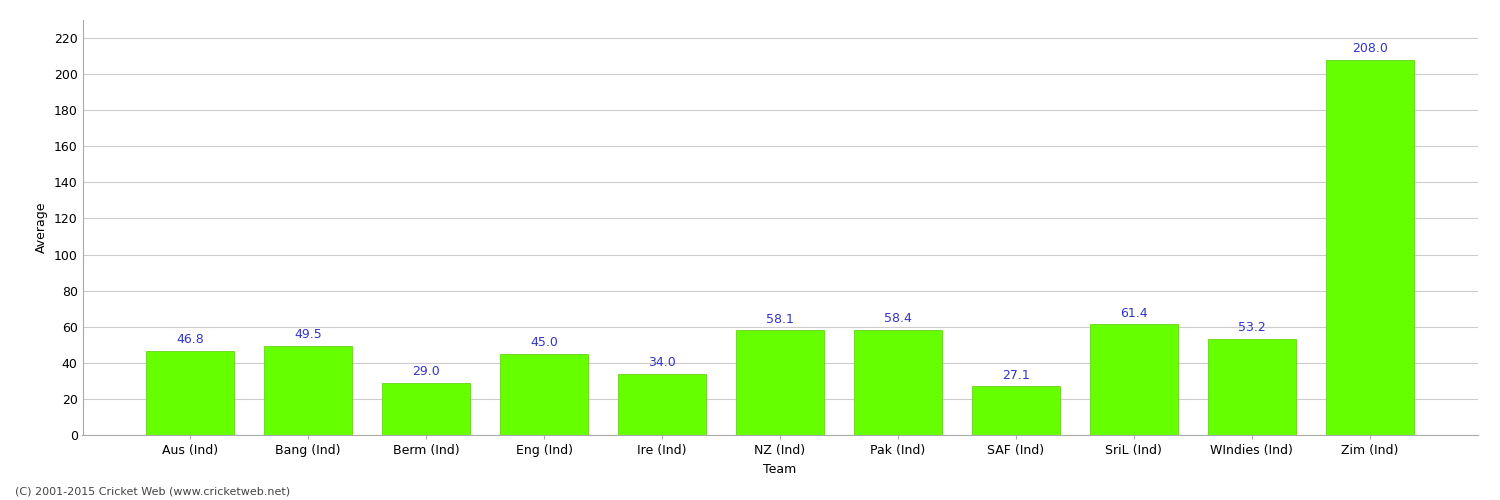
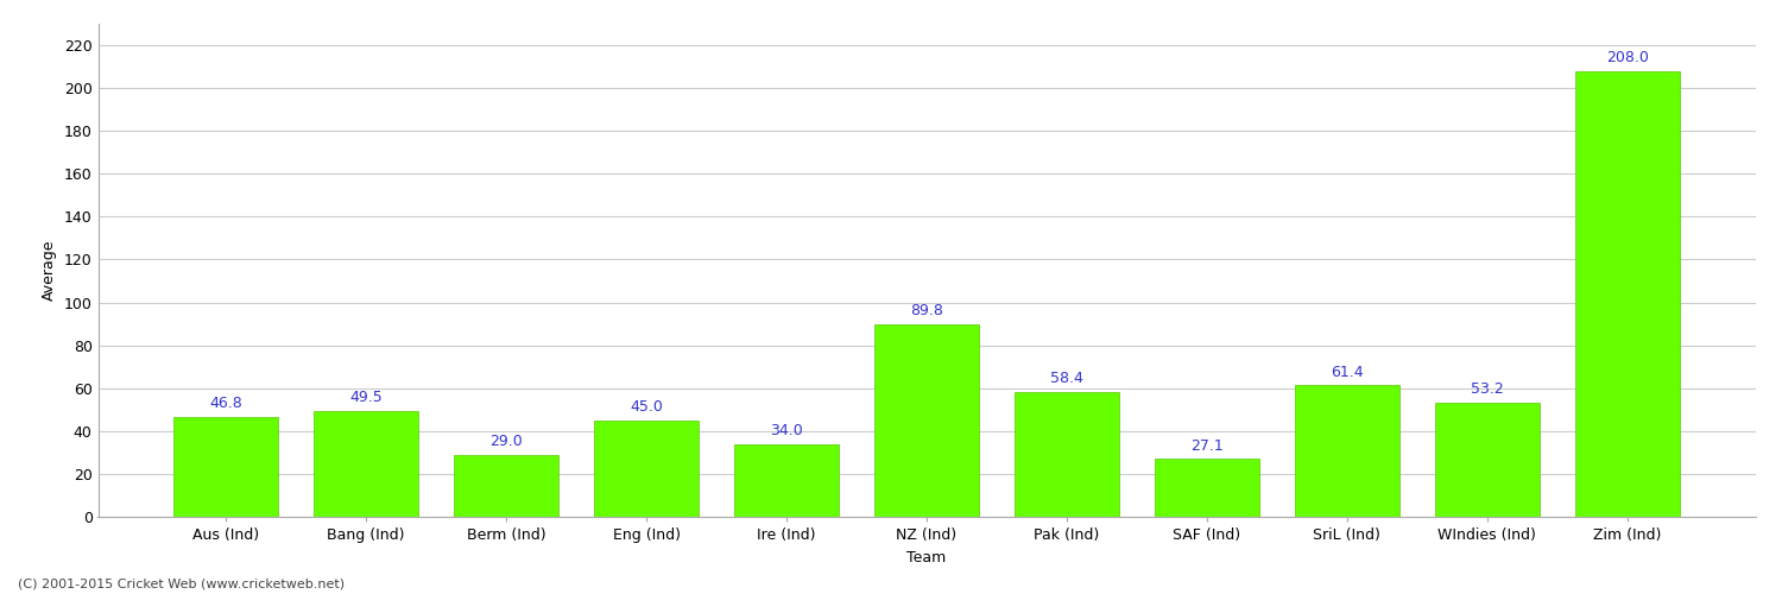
NZ (Ind): 58.1 -> 89.8
